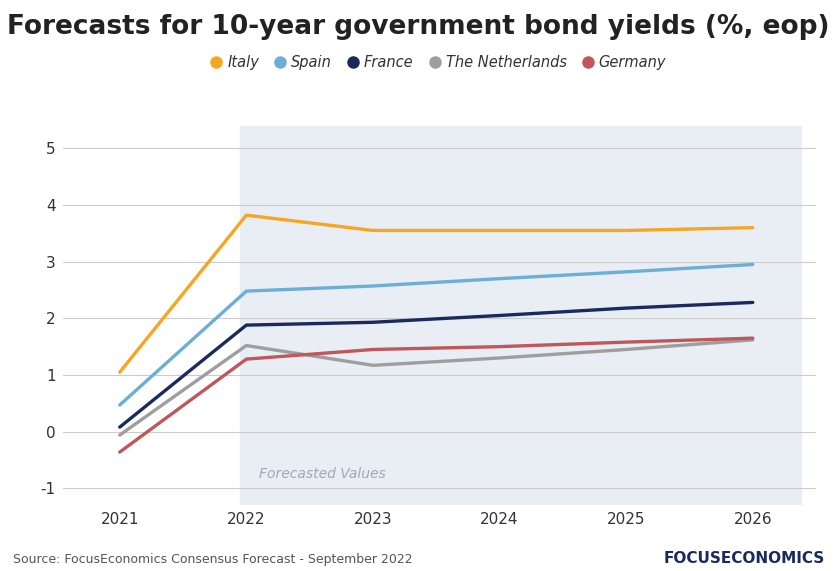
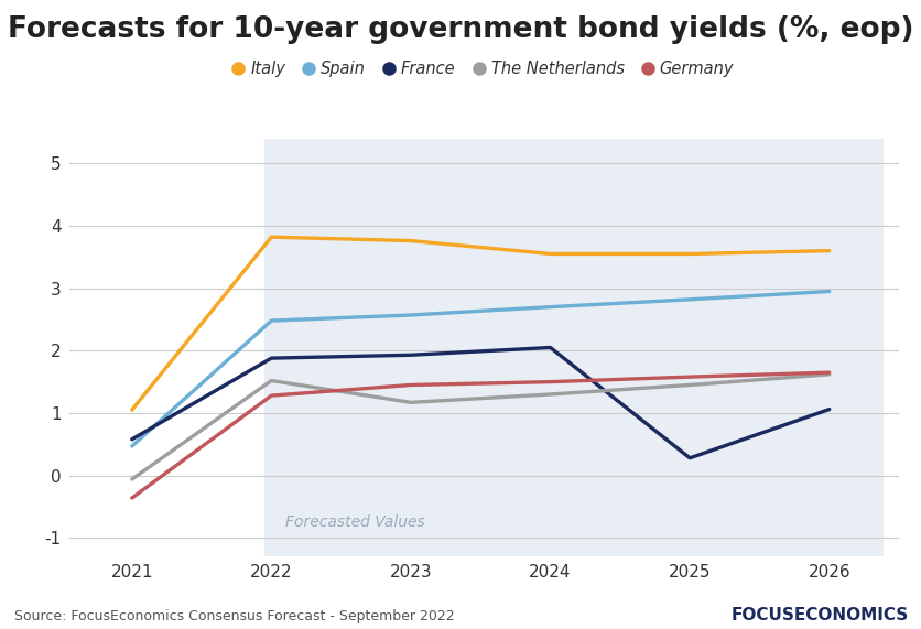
France/2021: 0.08 -> 0.58
Italy/2023: 3.55 -> 3.76
France/2025: 2.18 -> 0.28
France/2026: 2.28 -> 1.06
